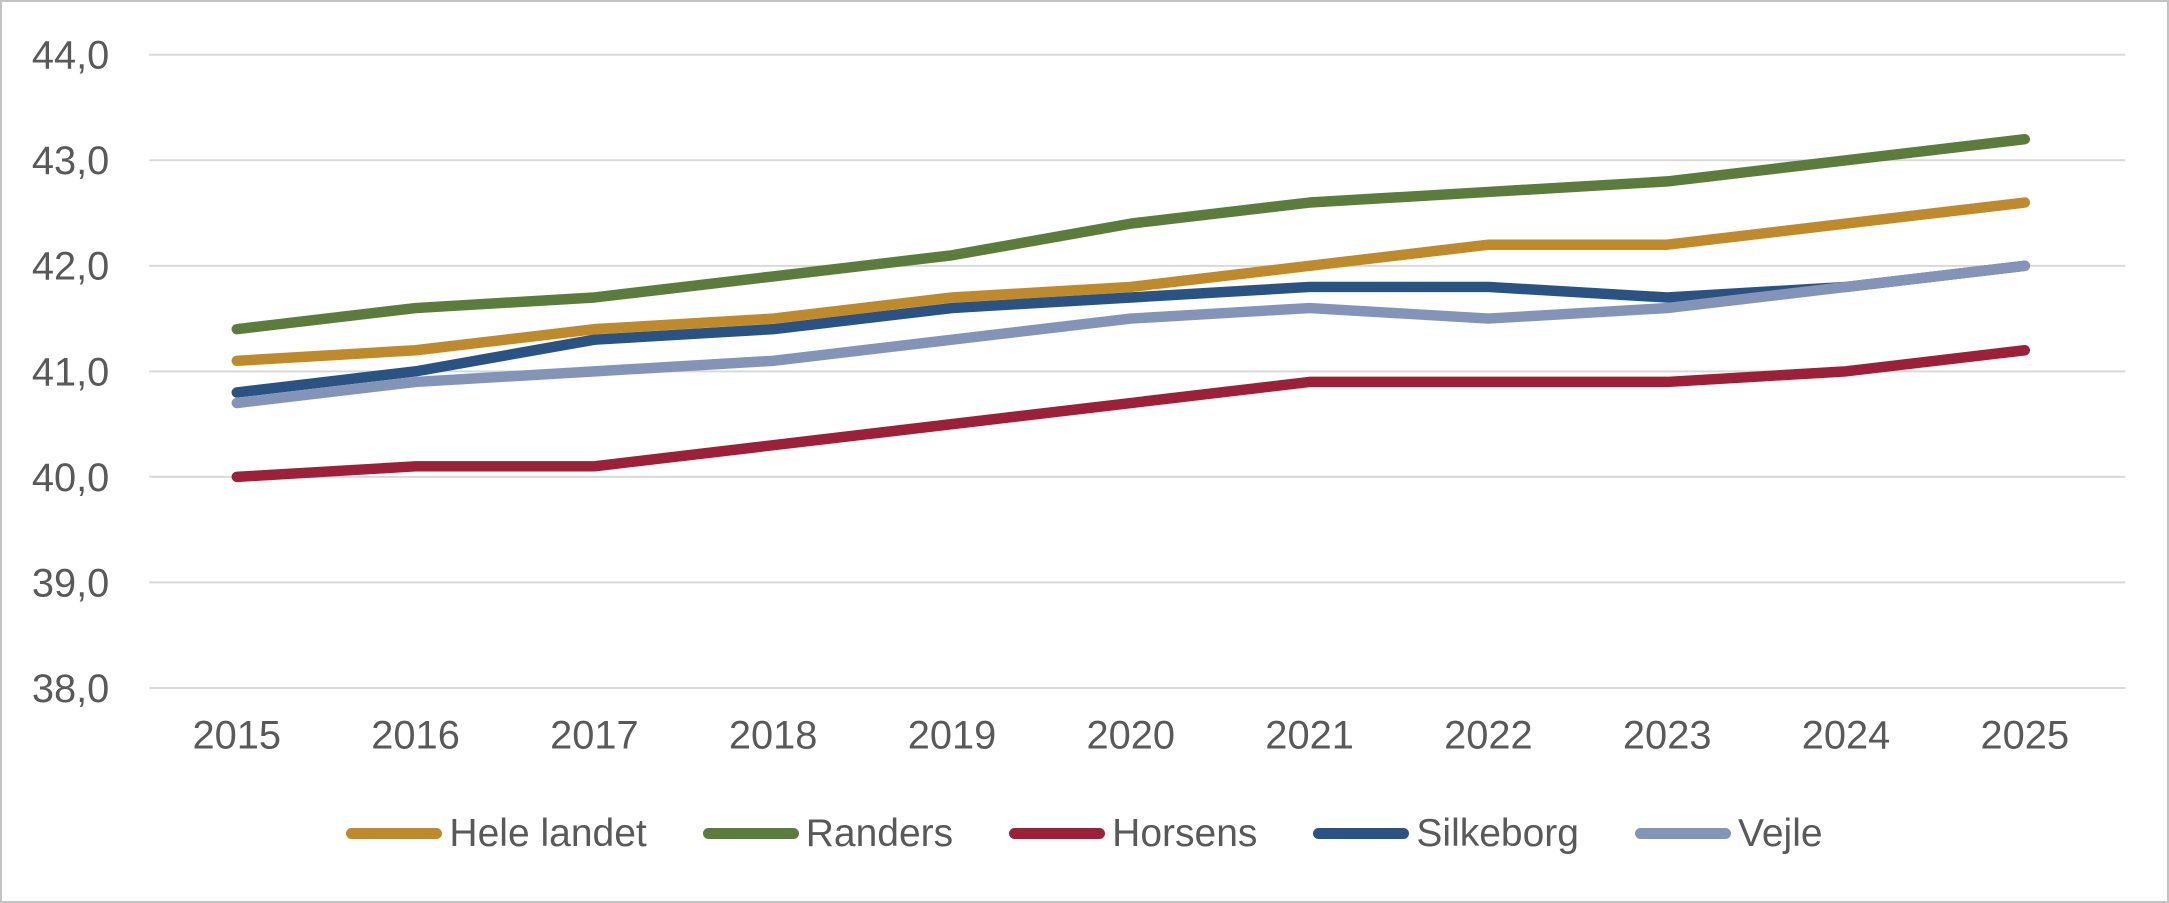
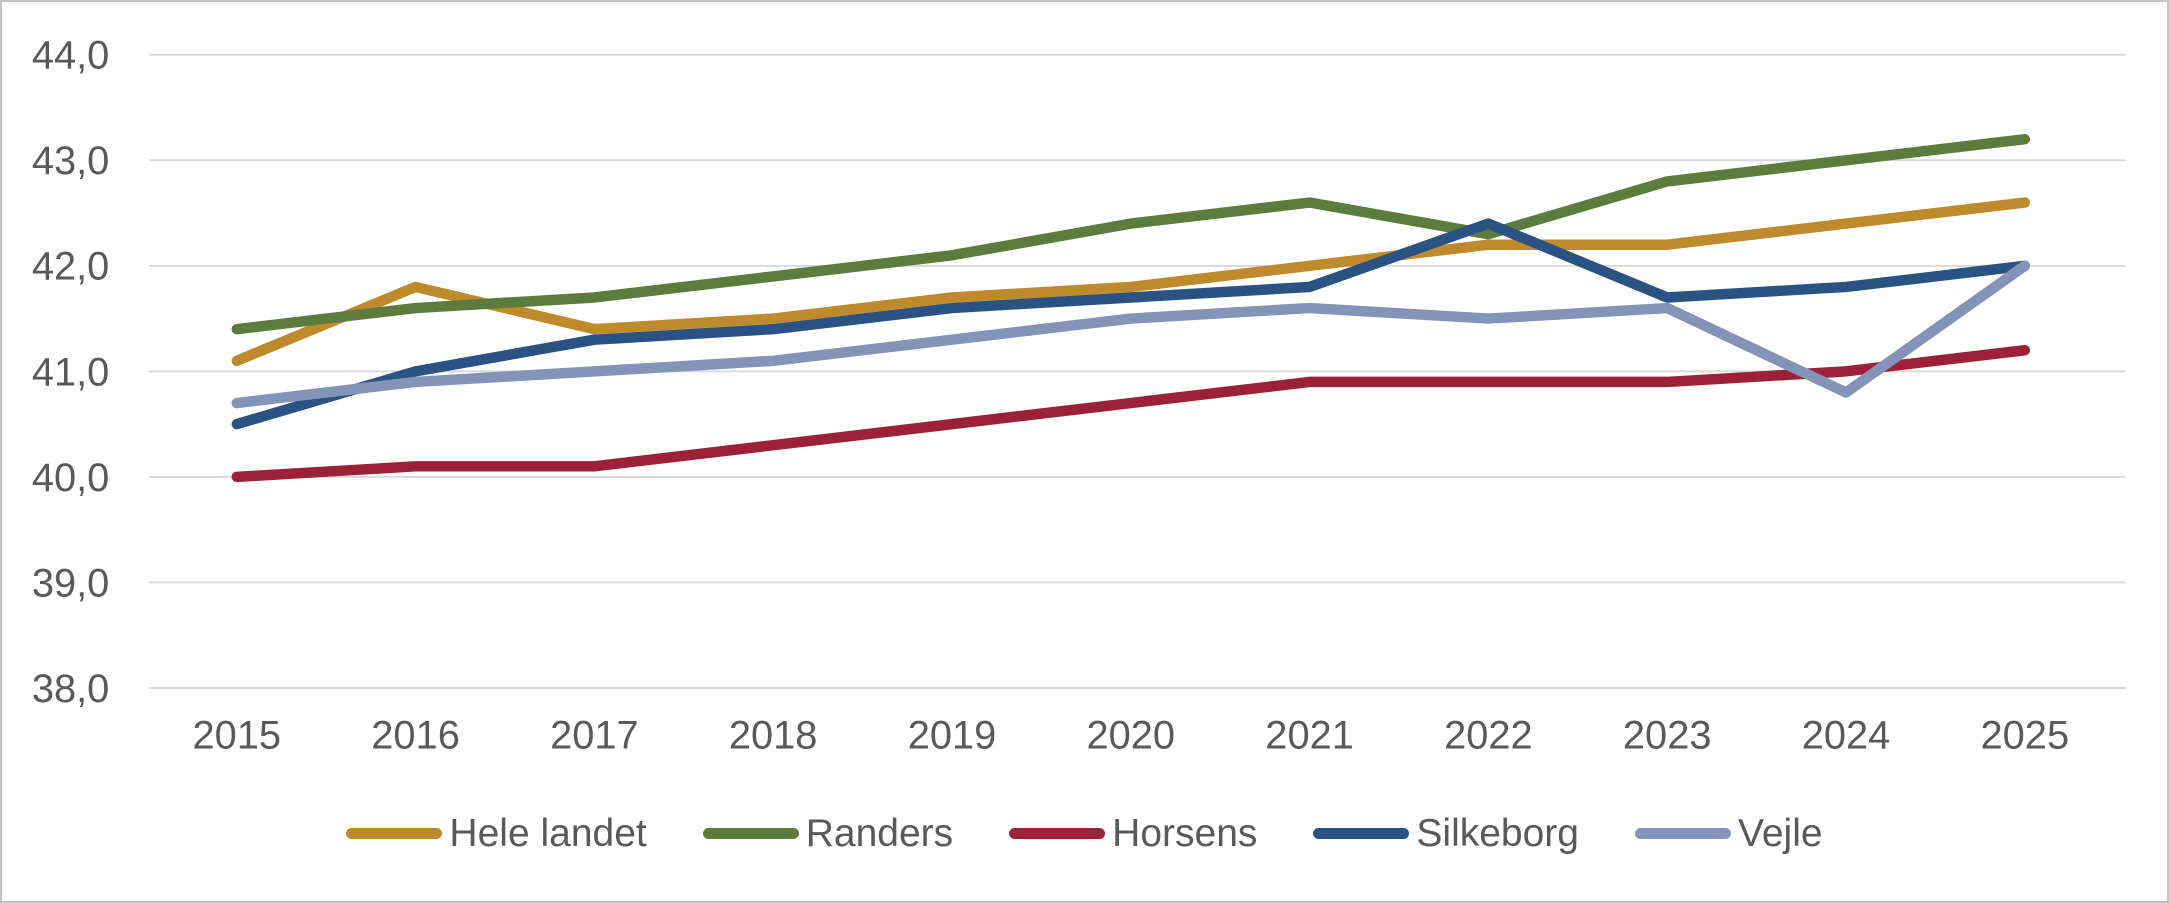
Silkeborg/2015: 40,8 -> 40,5
Hele landet/2016: 41,2 -> 41,8
Randers/2022: 42,7 -> 42,3
Silkeborg/2022: 41,8 -> 42,4
Vejle/2024: 41,8 -> 40,8
